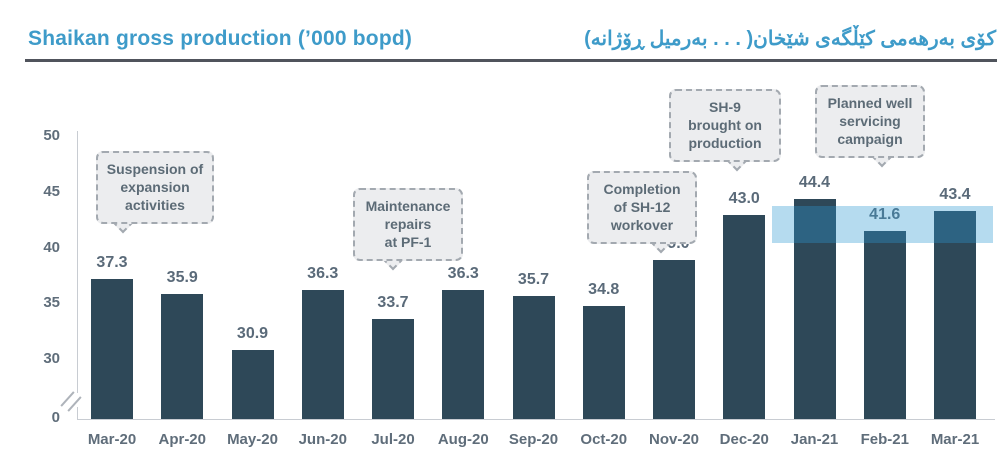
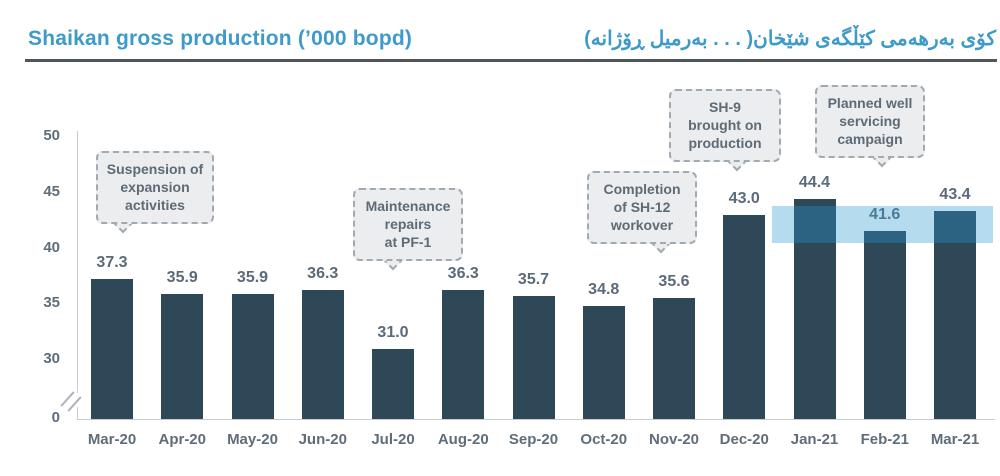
May-20: 30.9 -> 35.9
Jul-20: 33.7 -> 31.0
Nov-20: 39.0 -> 35.6
